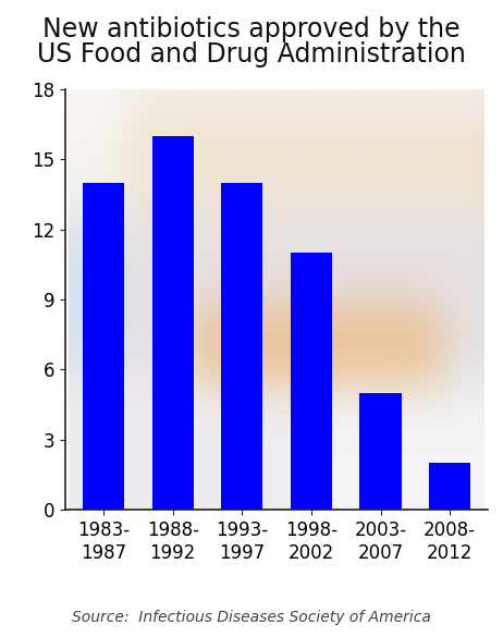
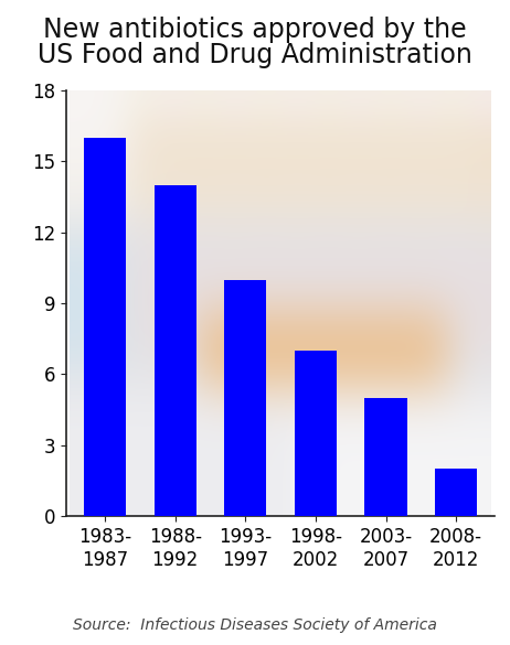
1983- 1987: 14 -> 16
1988- 1992: 16 -> 14
1993- 1997: 14 -> 10
1998- 2002: 11 -> 7
